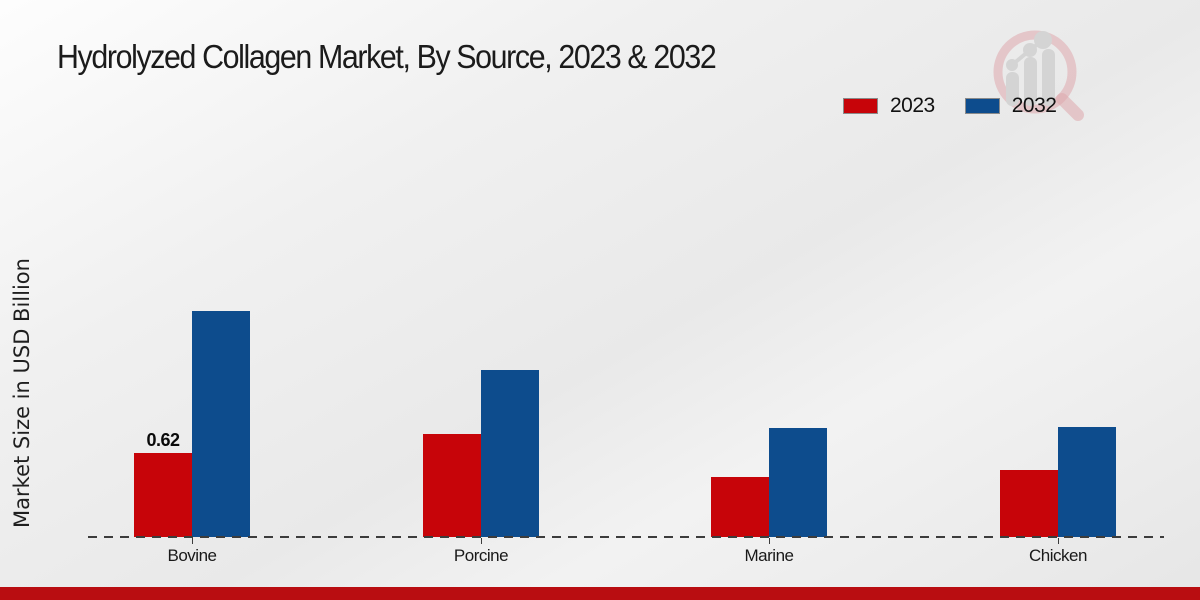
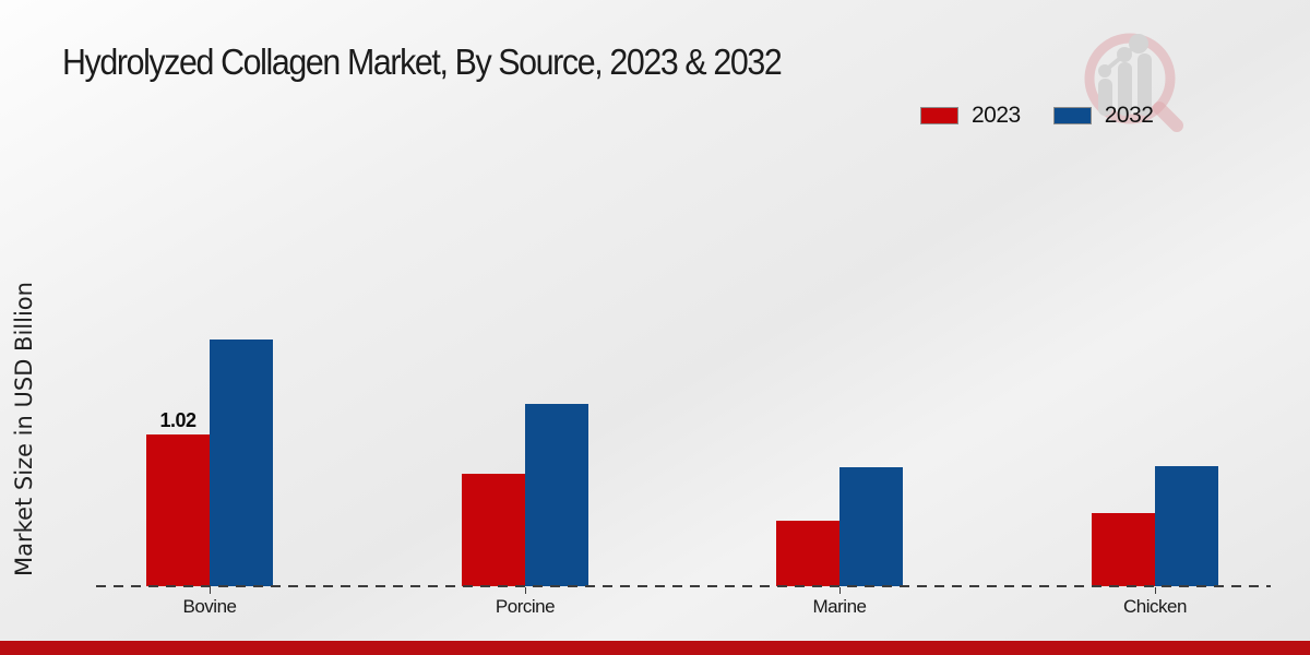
2023/Bovine: 0.62 -> 1.02
